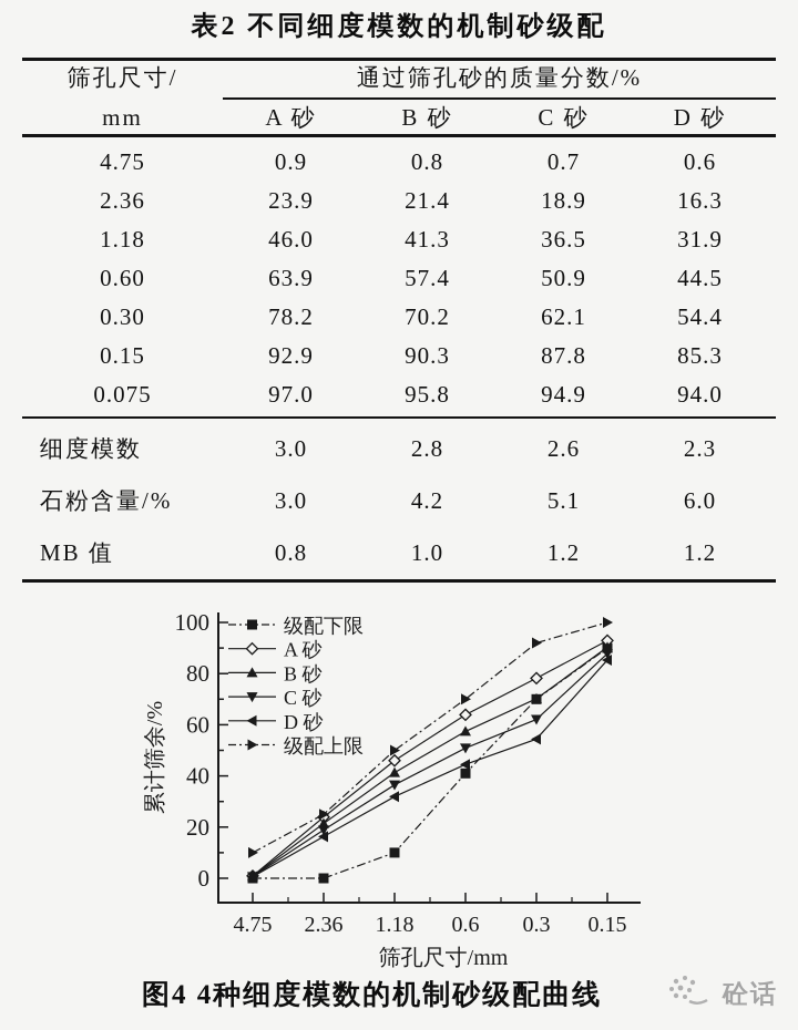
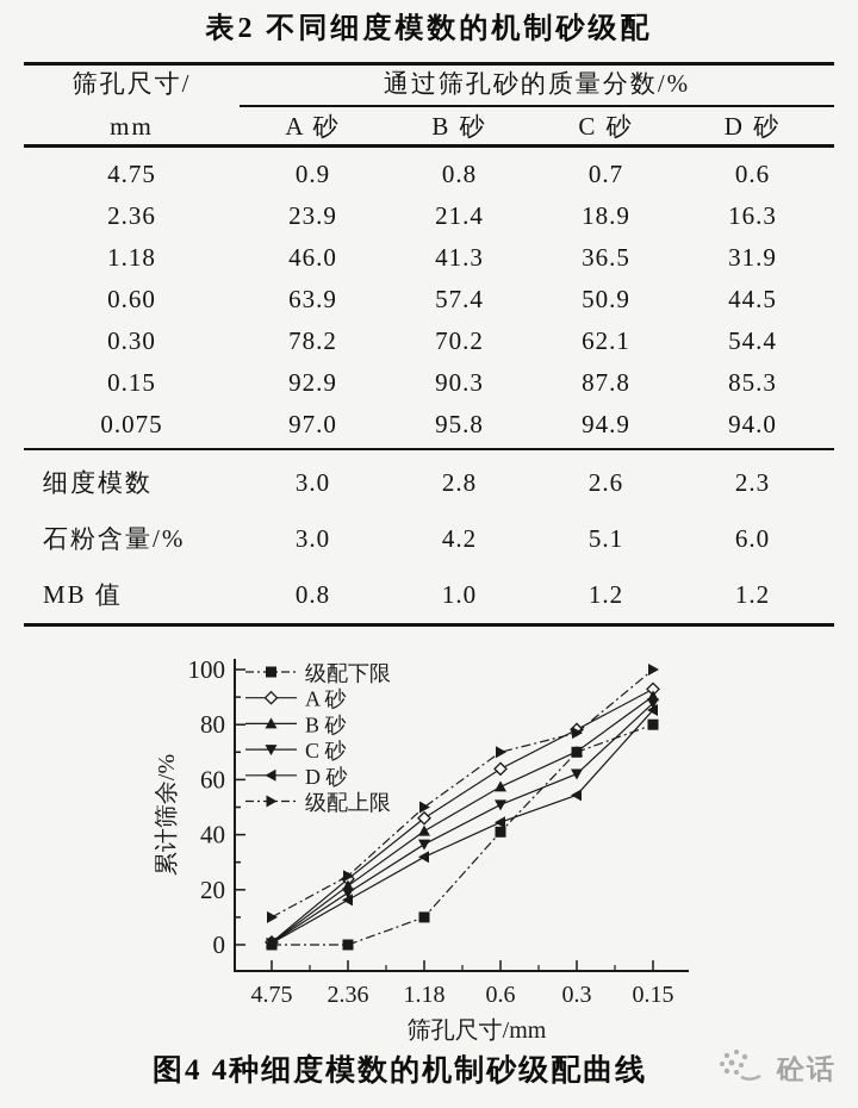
级配上限/0.3: 92 -> 77
级配下限/0.15: 90 -> 80
